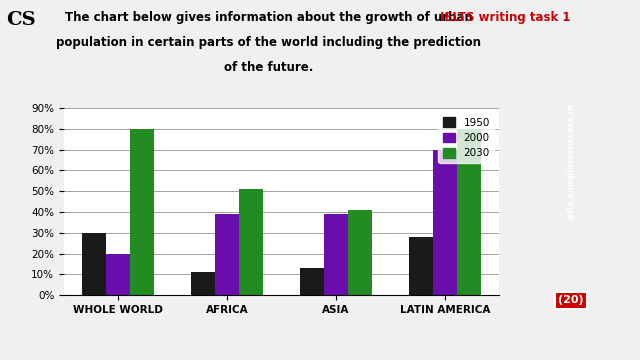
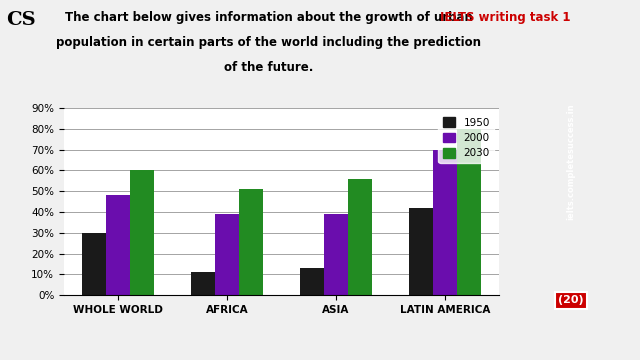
2000/WHOLE WORLD: 20% -> 48%
2030/WHOLE WORLD: 80% -> 60%
2030/ASIA: 41% -> 56%
1950/LATIN AMERICA: 28% -> 42%
